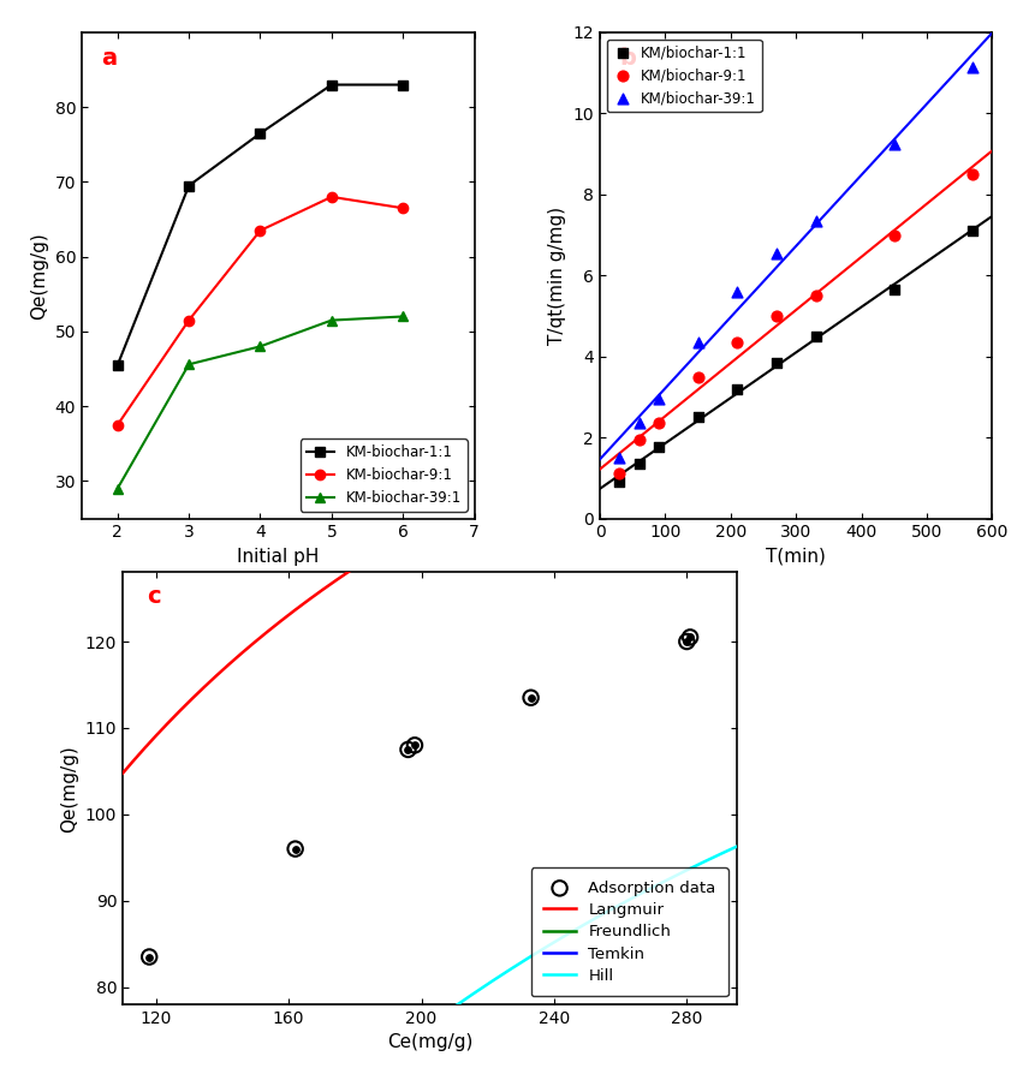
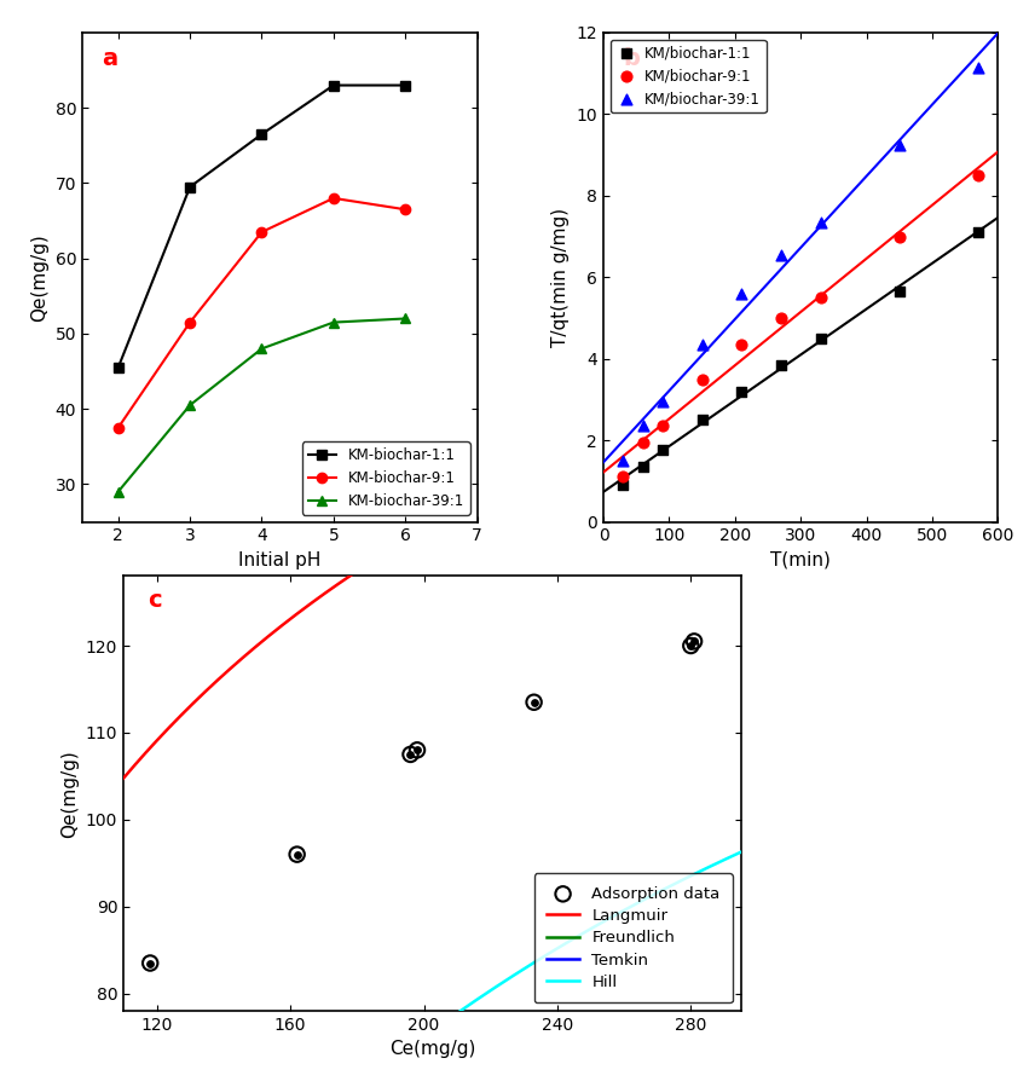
KM-biochar-39:1/3: 45.6 -> 40.5
